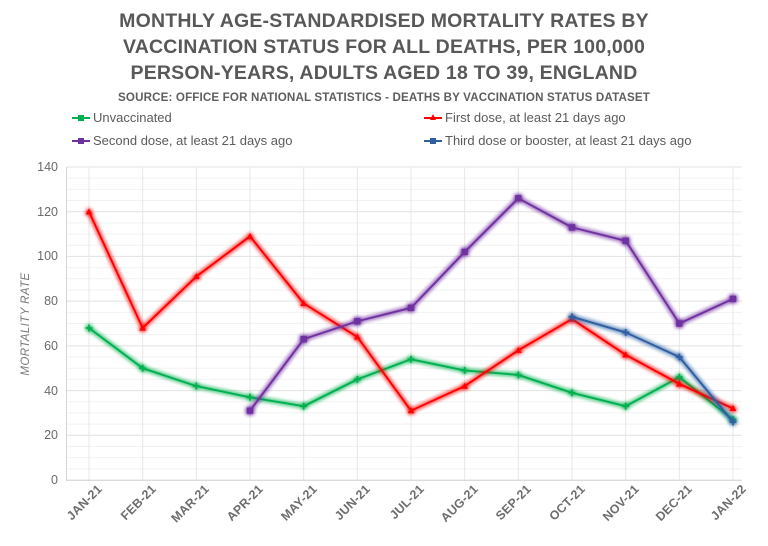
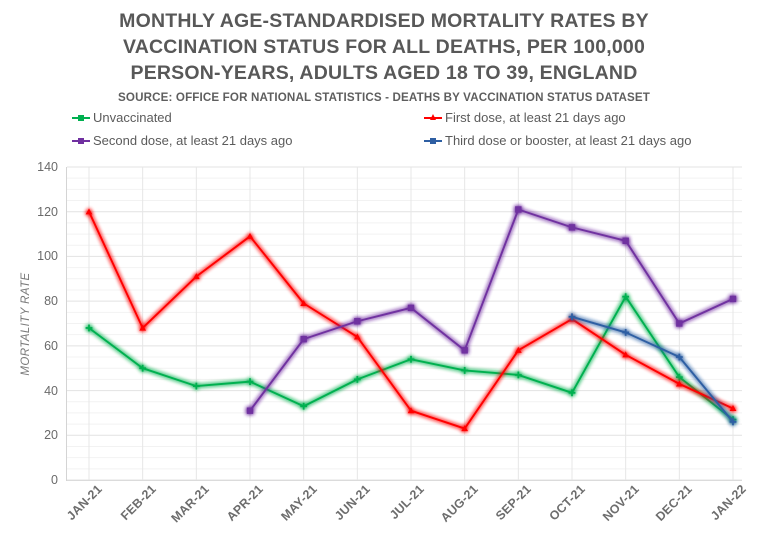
Unvaccinated/APR-21: 37 -> 44
First dose, at least 21 days ago/AUG-21: 42 -> 23
Second dose, at least 21 days ago/AUG-21: 102 -> 58
Second dose, at least 21 days ago/SEP-21: 126 -> 121
Unvaccinated/NOV-21: 33 -> 82
